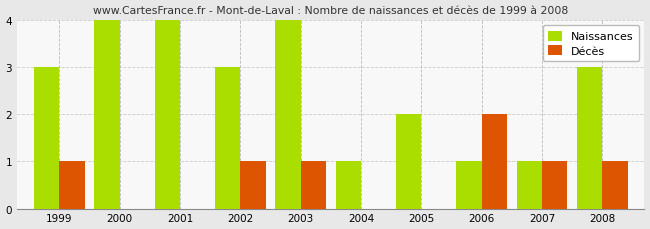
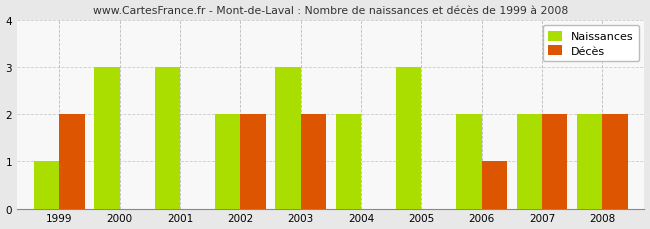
Naissances/1999: 3 -> 1
Décès/1999: 1 -> 2
Naissances/2000: 4 -> 3
Naissances/2001: 4 -> 3
Naissances/2002: 3 -> 2
Décès/2002: 1 -> 2
Naissances/2003: 4 -> 3
Décès/2003: 1 -> 2
Naissances/2004: 1 -> 2
Naissances/2005: 2 -> 3
Naissances/2006: 1 -> 2
Décès/2006: 2 -> 1
Naissances/2007: 1 -> 2
Décès/2007: 1 -> 2
Naissances/2008: 3 -> 2
Décès/2008: 1 -> 2
